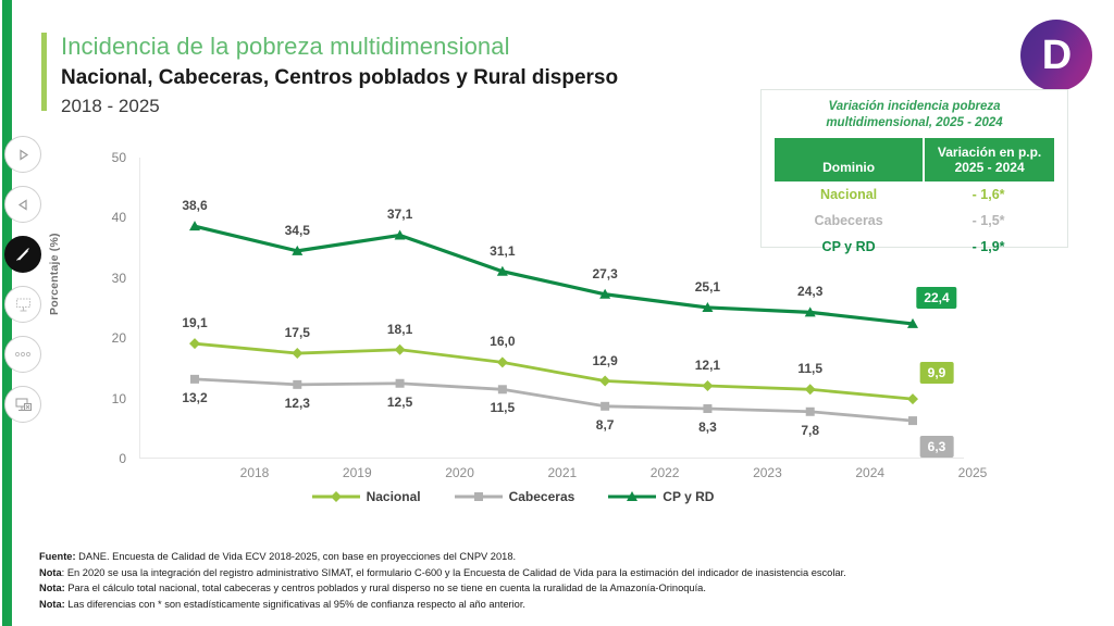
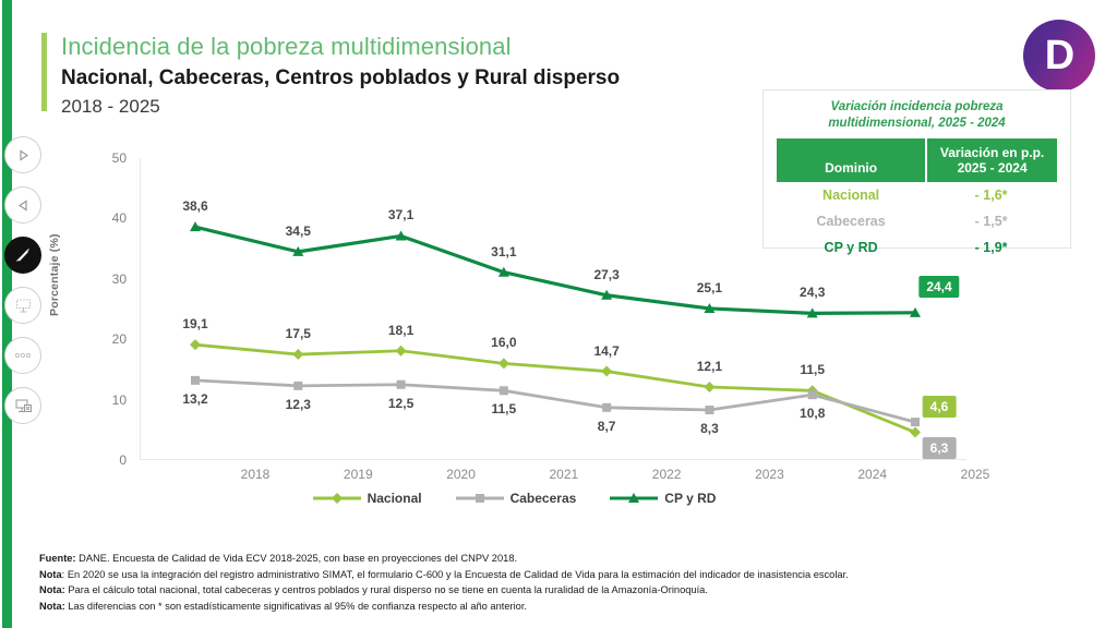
Nacional/2022: 12,9 -> 14,7
Cabeceras/2024: 7,8 -> 10,8
Nacional/2025: 9,9 -> 4,6
CP y RD/2025: 22,4 -> 24,4
